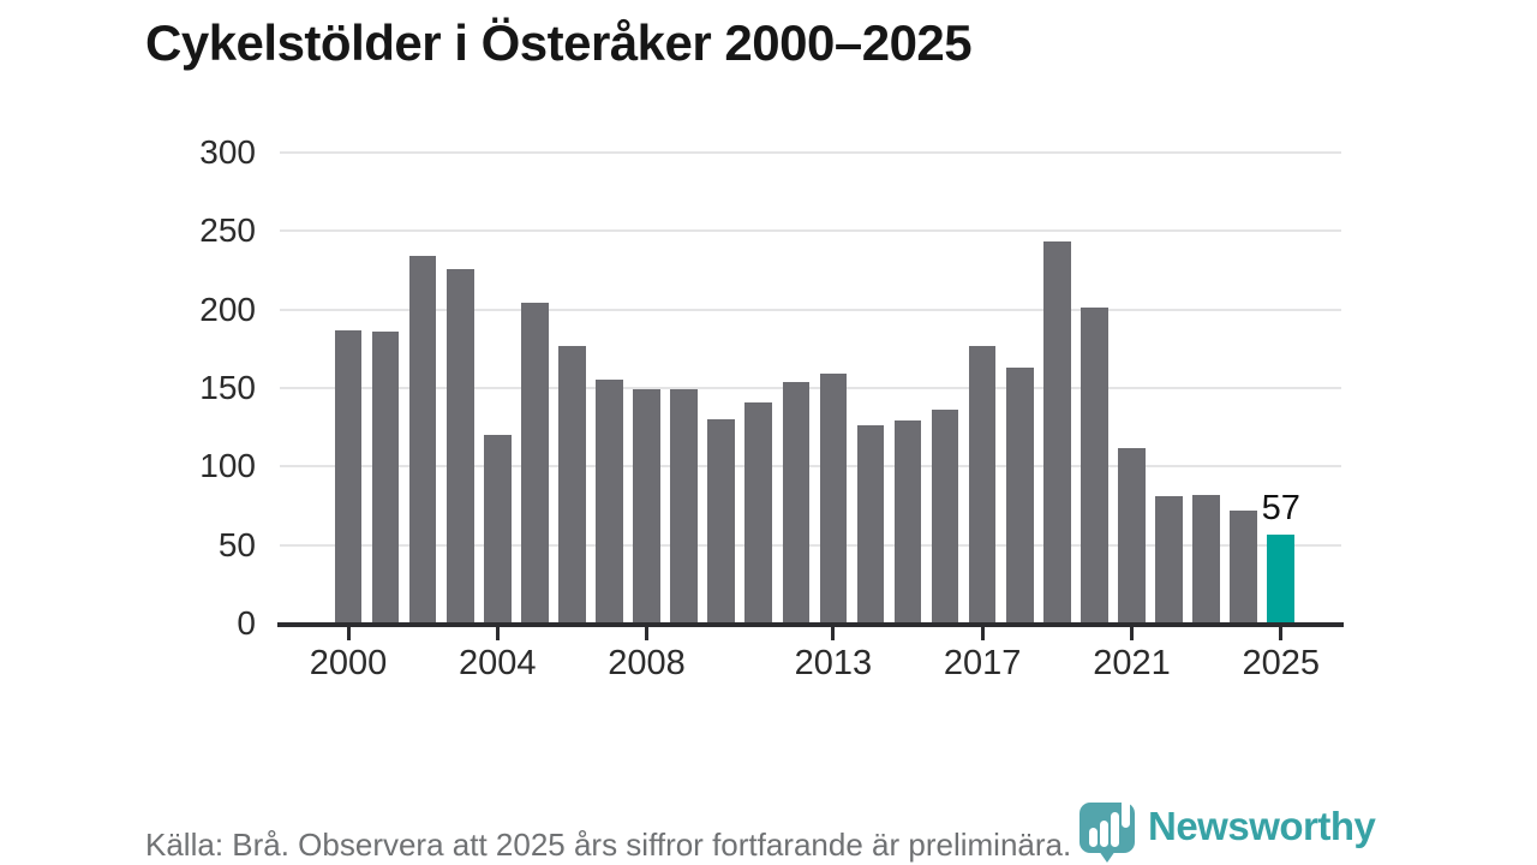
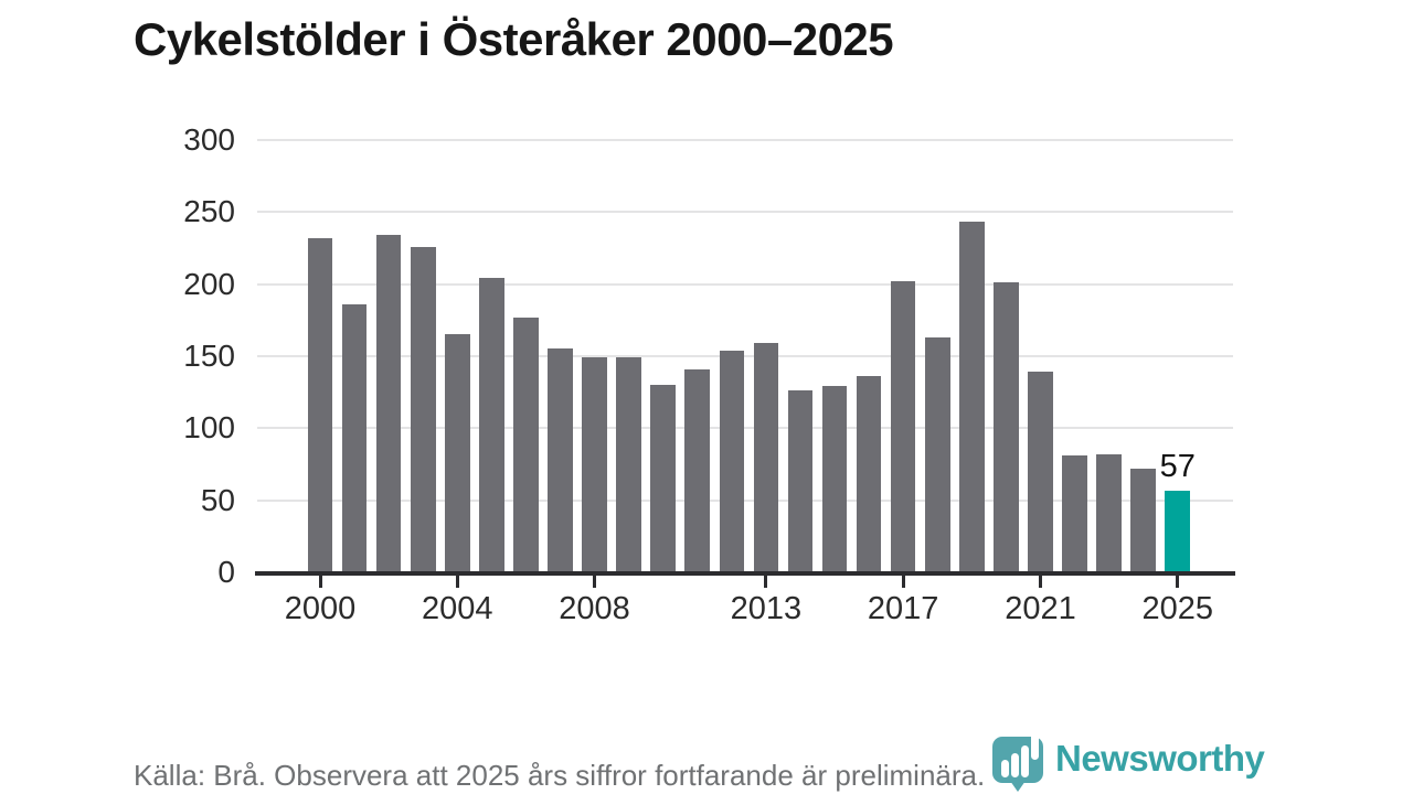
2000: 187 -> 232
2004: 120 -> 165
2017: 177 -> 202
2021: 112 -> 139
